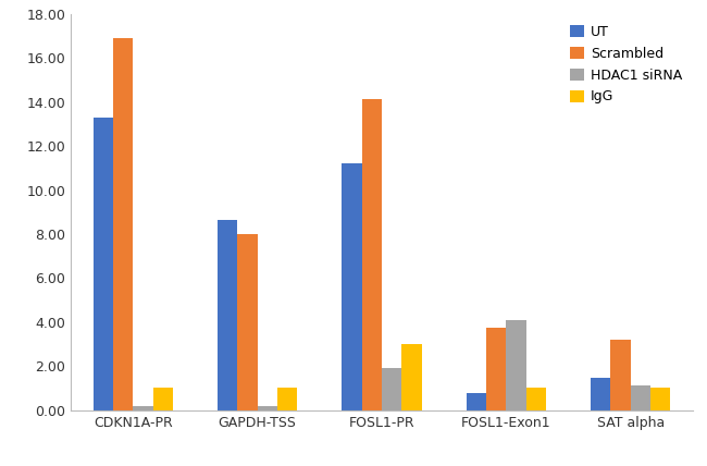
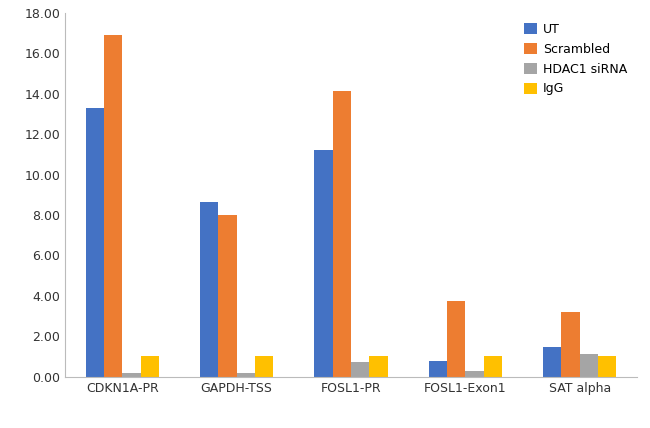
HDAC1 siRNA/FOSL1-PR: 1.9 -> 0.7
IgG/FOSL1-PR: 3 -> 1
HDAC1 siRNA/FOSL1-Exon1: 4.1 -> 0.3
